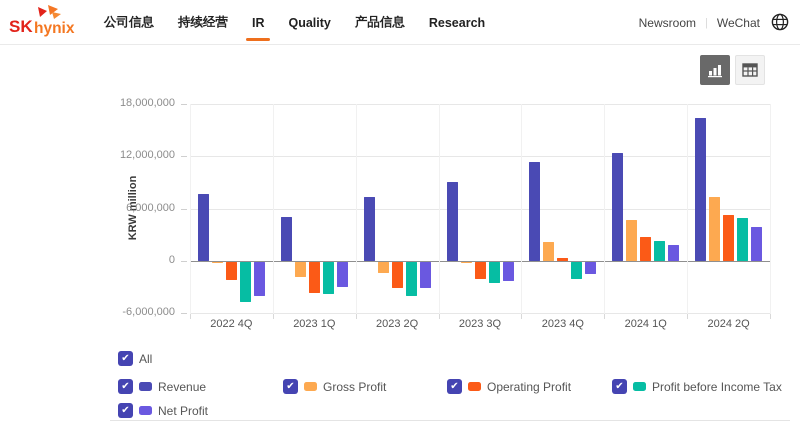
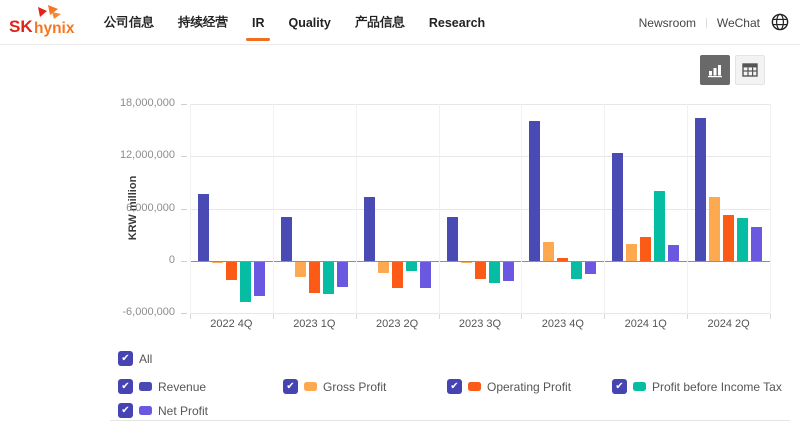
Profit before Income Tax/2023 2Q: -4000000 -> -1000000
Revenue/2023 3Q: 9000000 -> 5000000
Revenue/2023 4Q: 11000000 -> 16000000
Gross Profit/2024 1Q: 5000000 -> 2000000
Profit before Income Tax/2024 1Q: 2000000 -> 8000000
